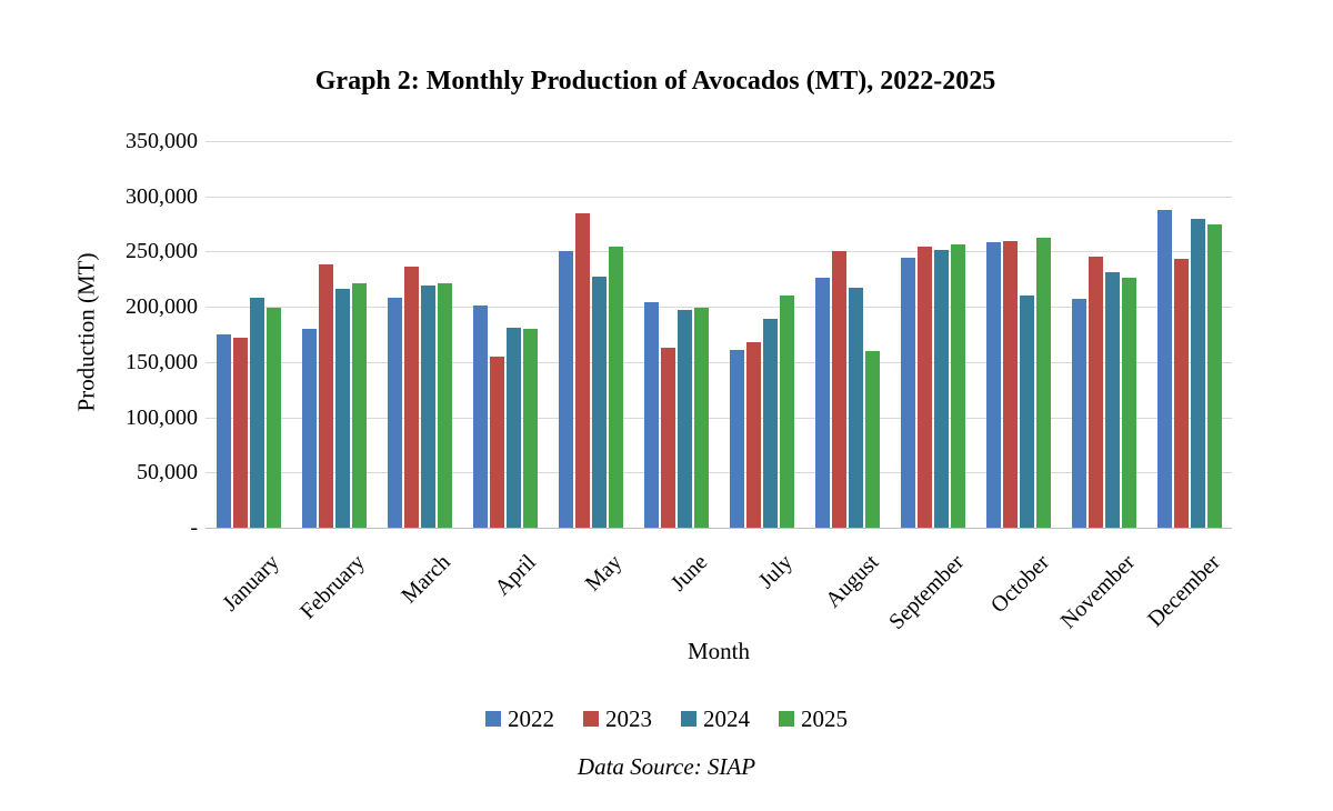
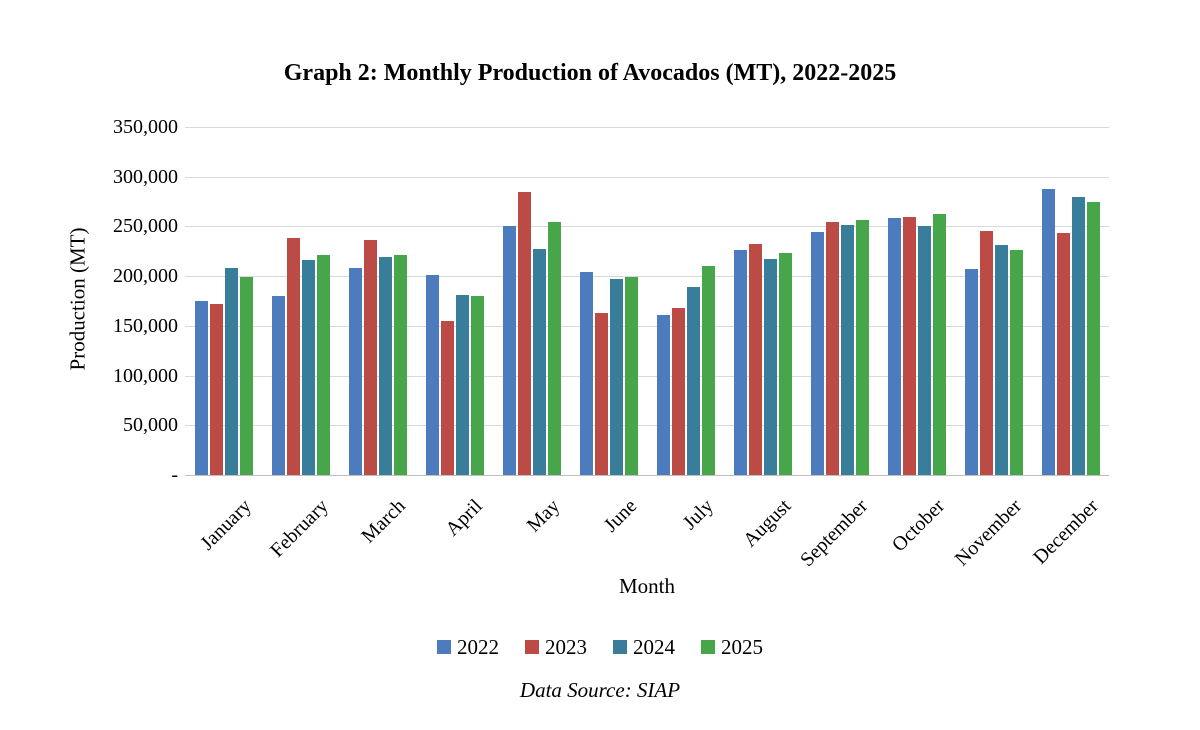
2023/August: 250000 -> 230000
2025/August: 160000 -> 220000
2024/October: 210000 -> 250000
